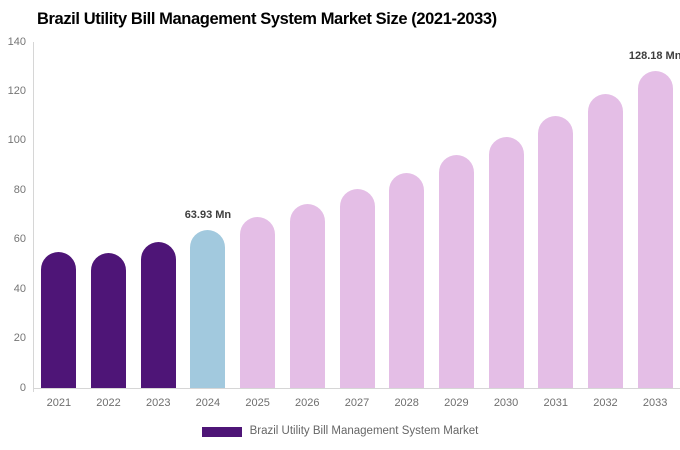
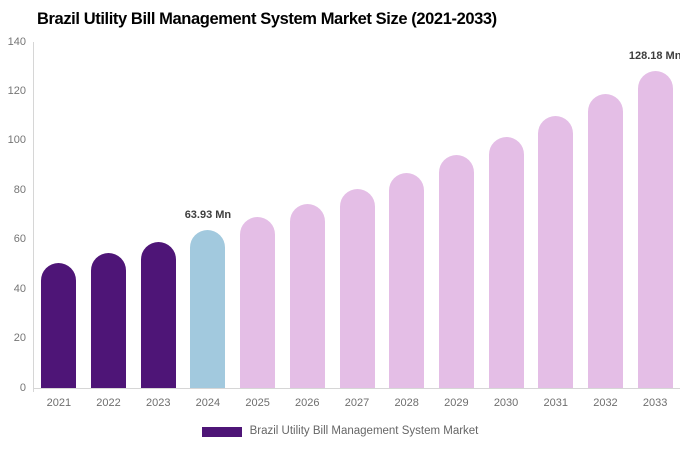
2021: 55 -> 51
